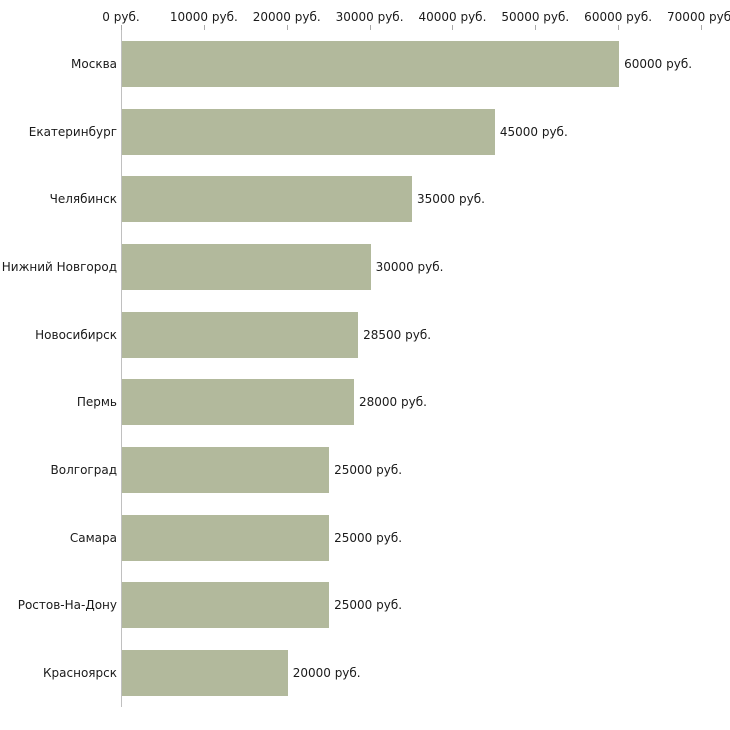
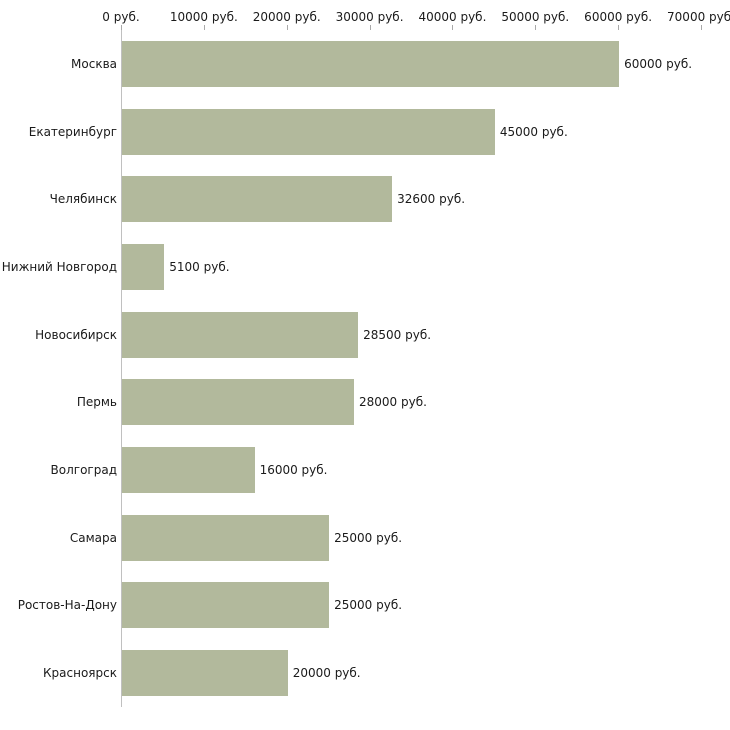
Челябинск: 35000 -> 32600
Нижний Новгород: 30000 -> 5100
Волгоград: 25000 -> 16000
